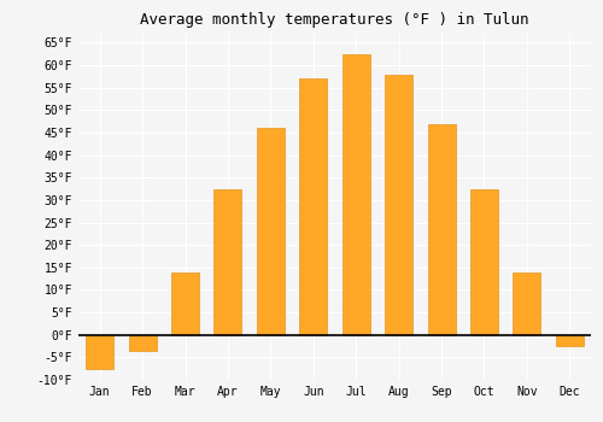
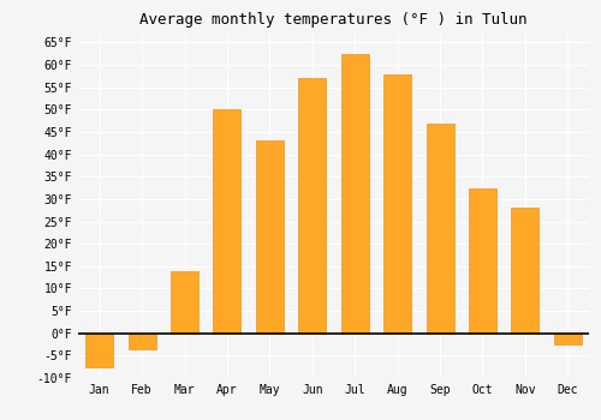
Apr: 32.5°F -> 50.0°F
May: 46.0°F -> 43.0°F
Nov: 14.0°F -> 28.0°F
